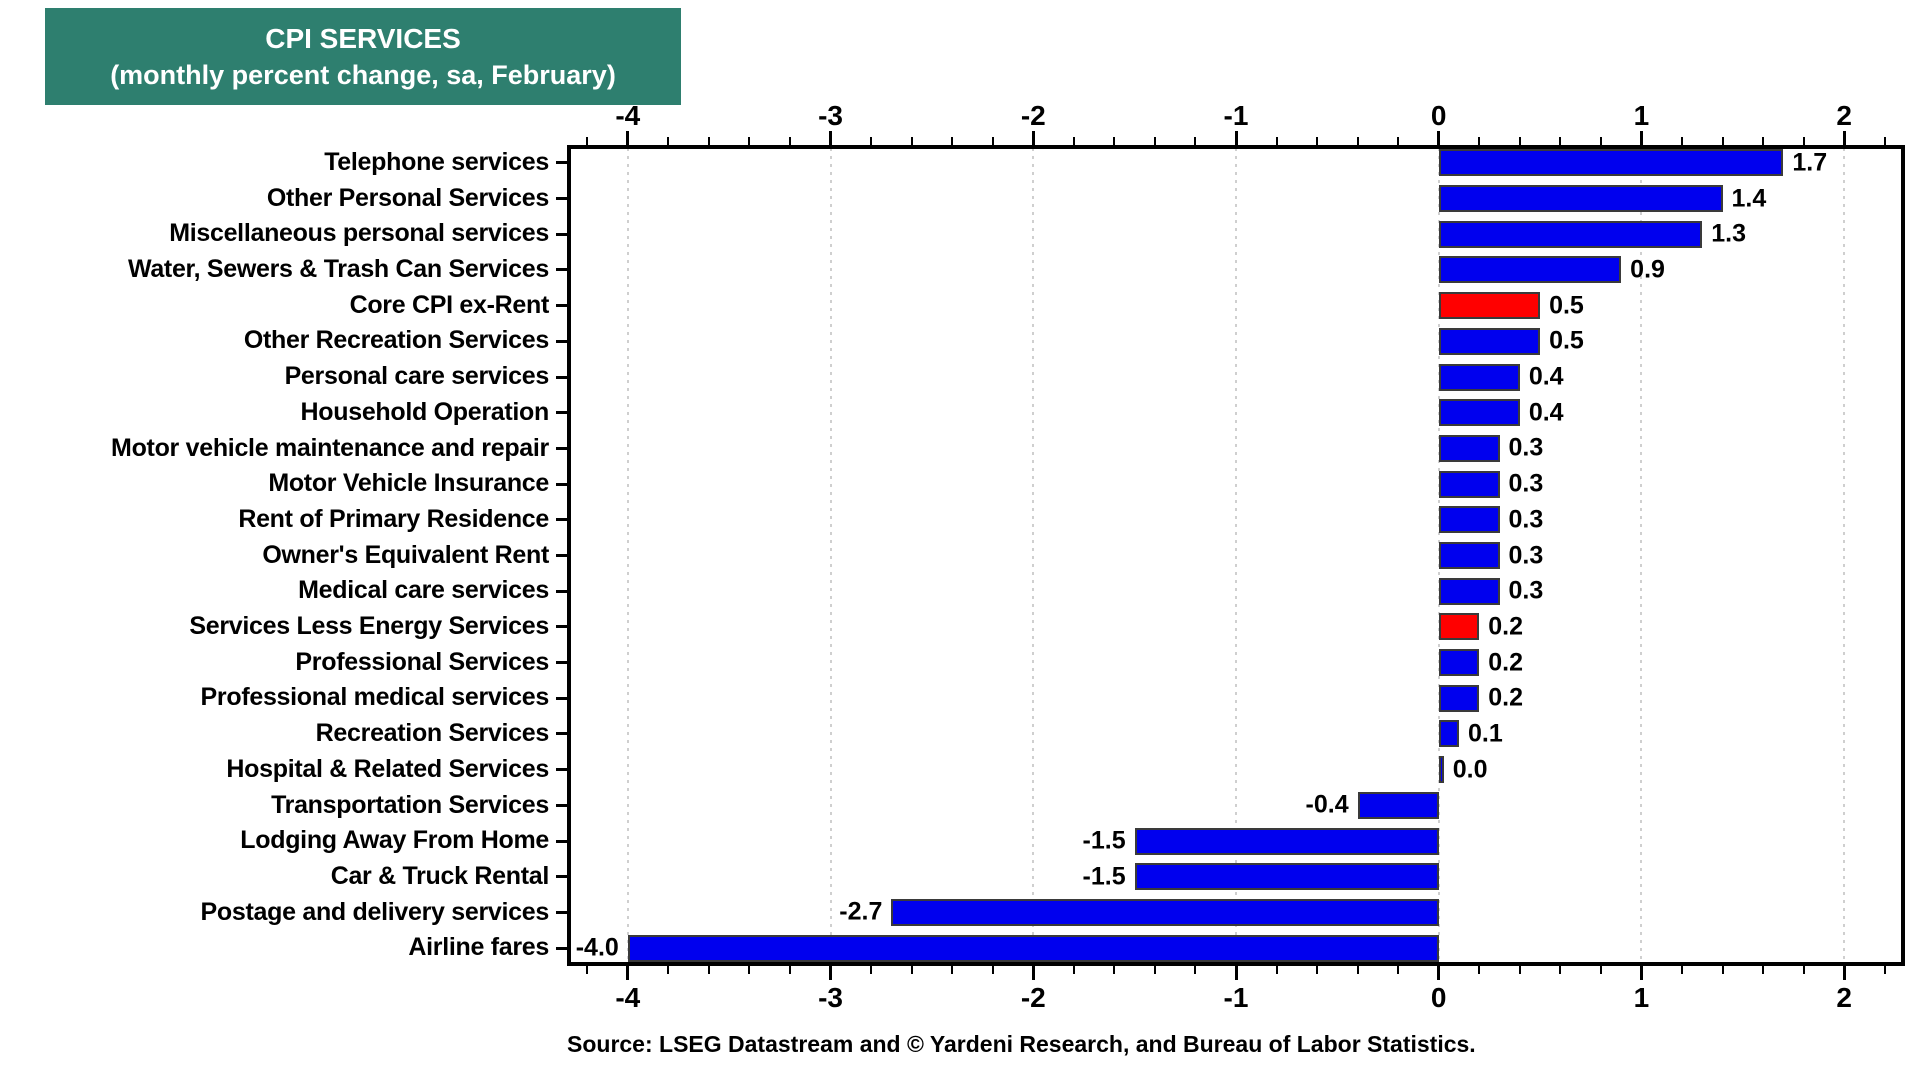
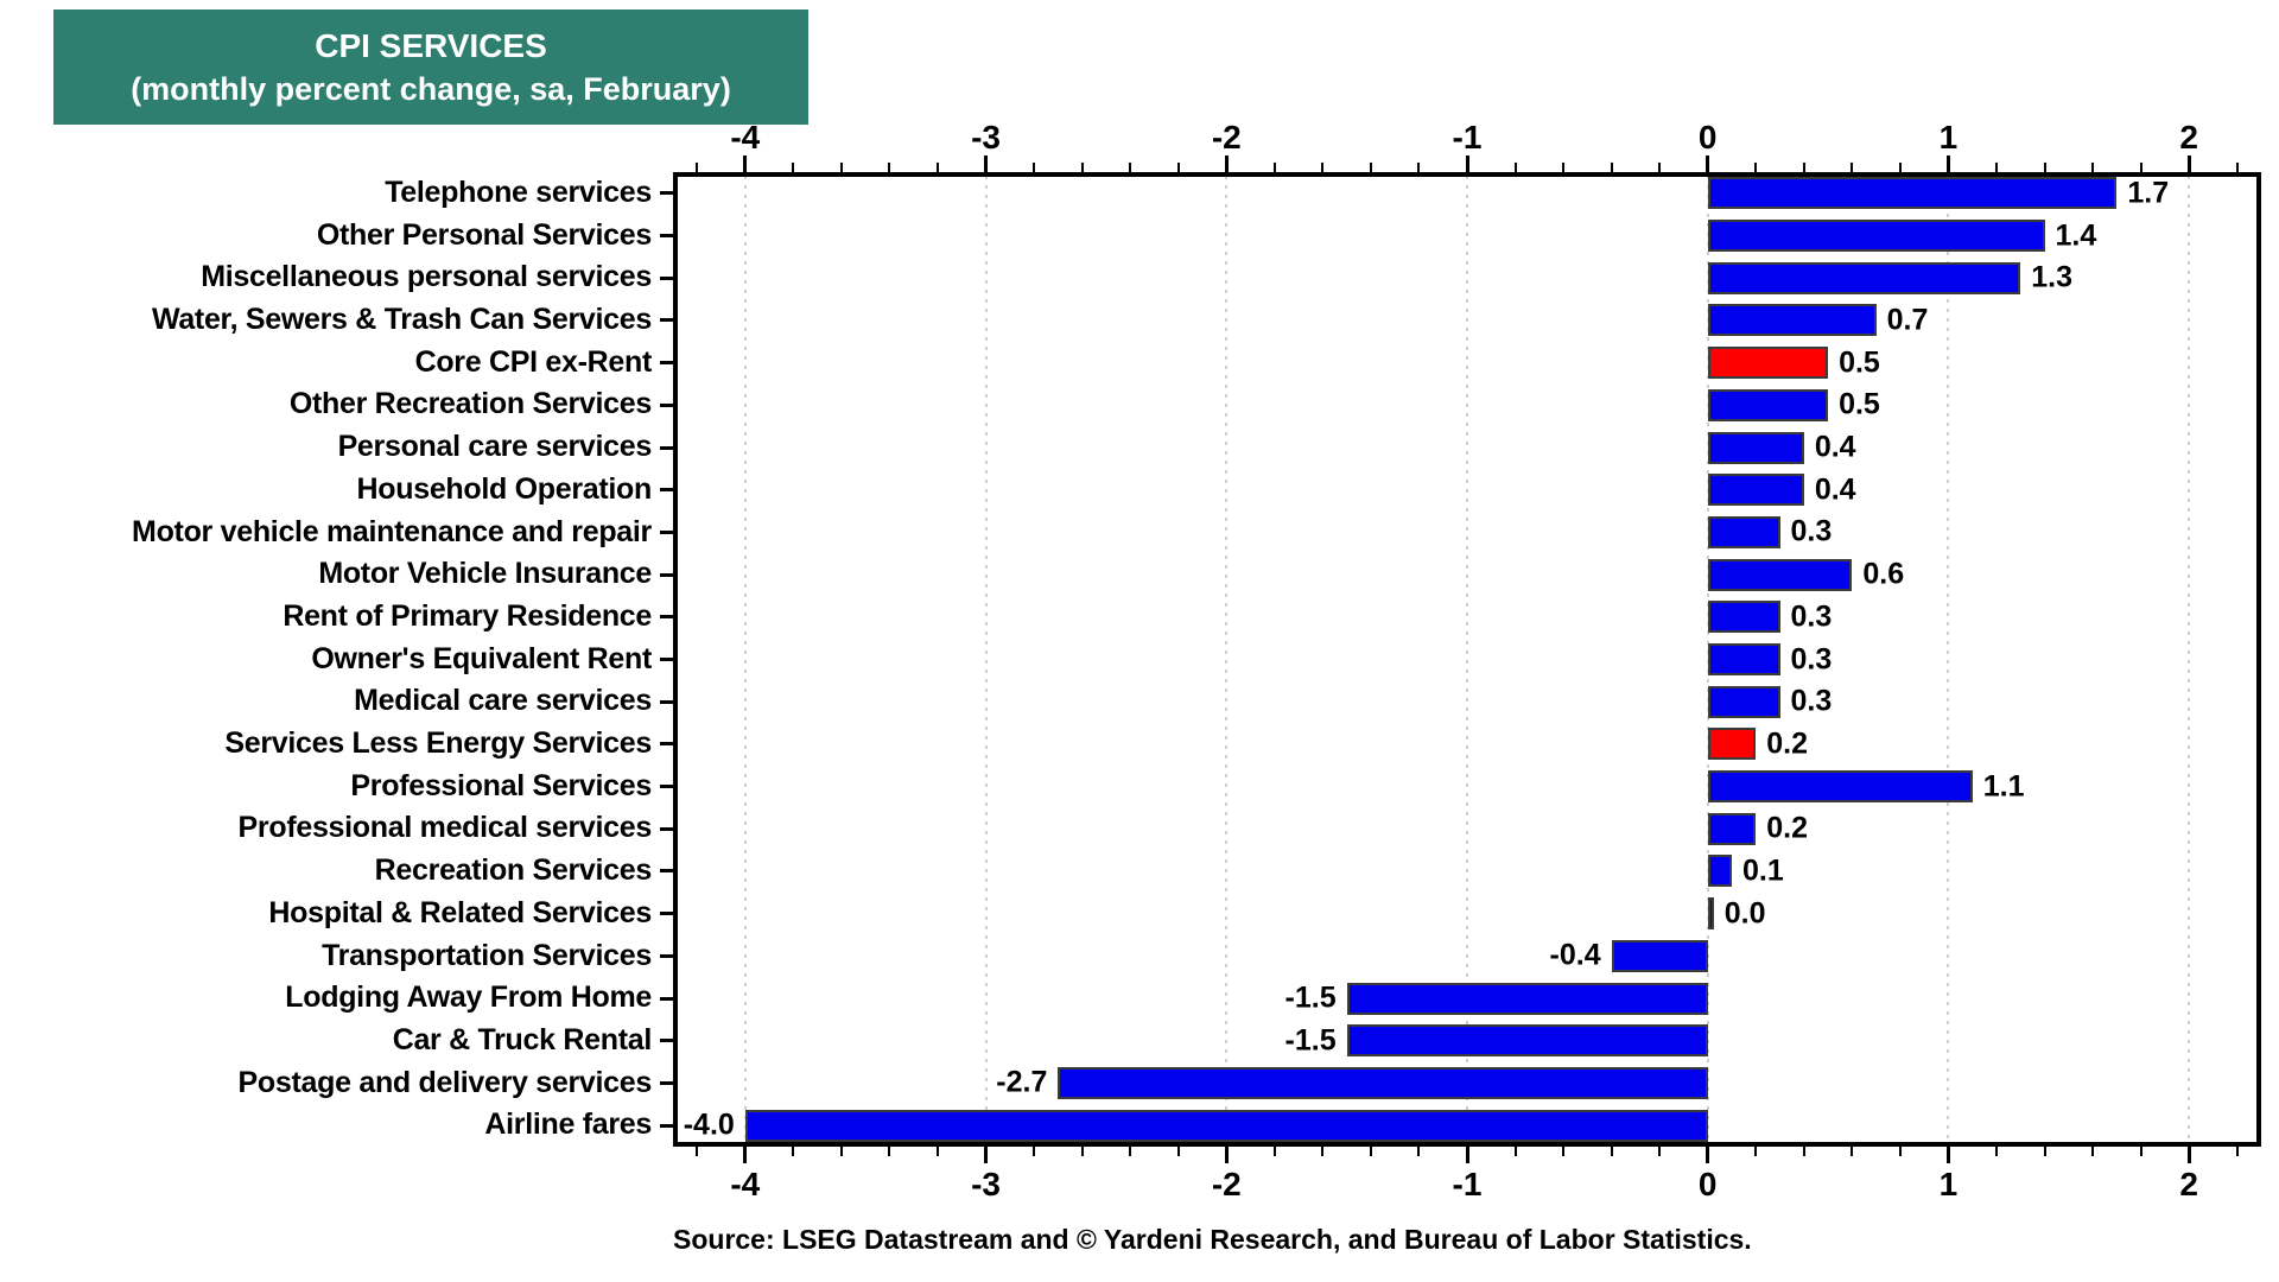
Water, Sewers & Trash Can Services: 0.9 -> 0.7
Motor Vehicle Insurance: 0.3 -> 0.6
Professional Services: 0.2 -> 1.1
